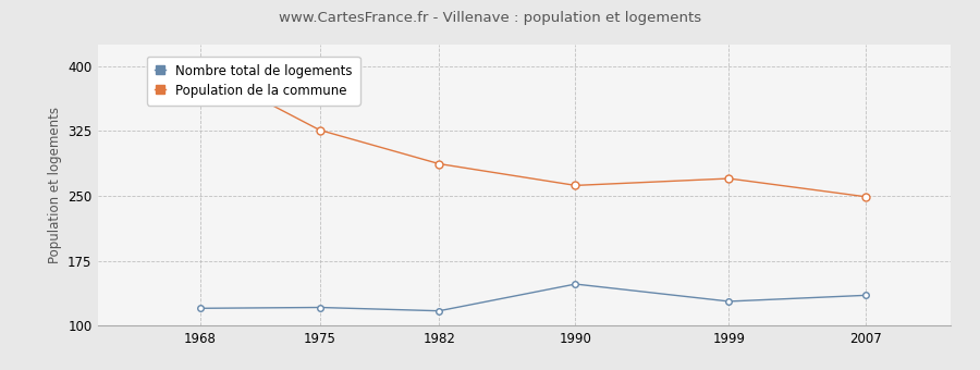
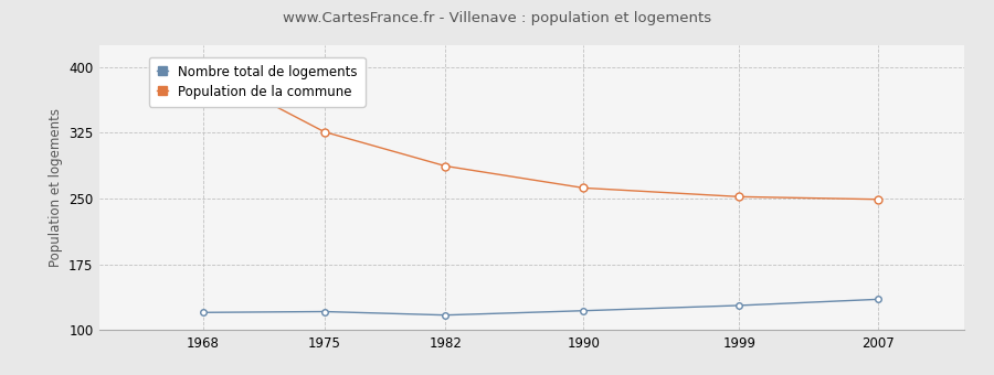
Nombre total de logements/1990: 148 -> 122
Population de la commune/1999: 270 -> 252
